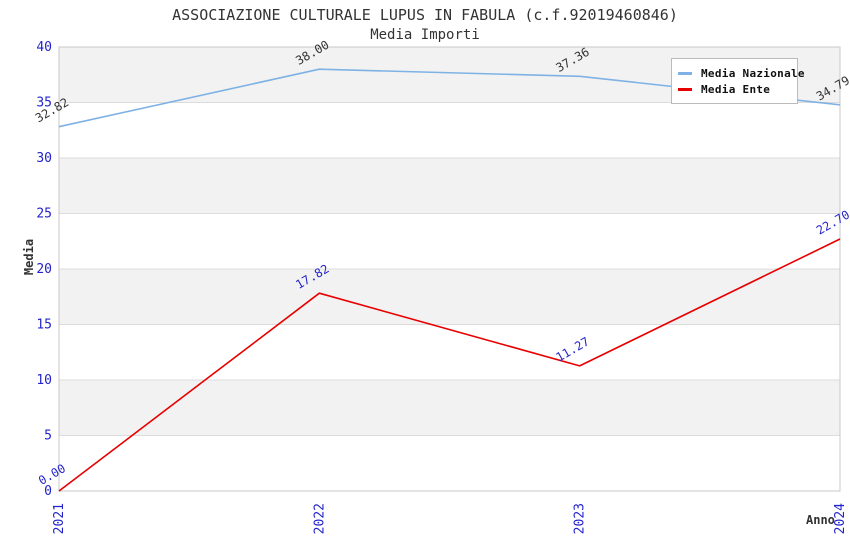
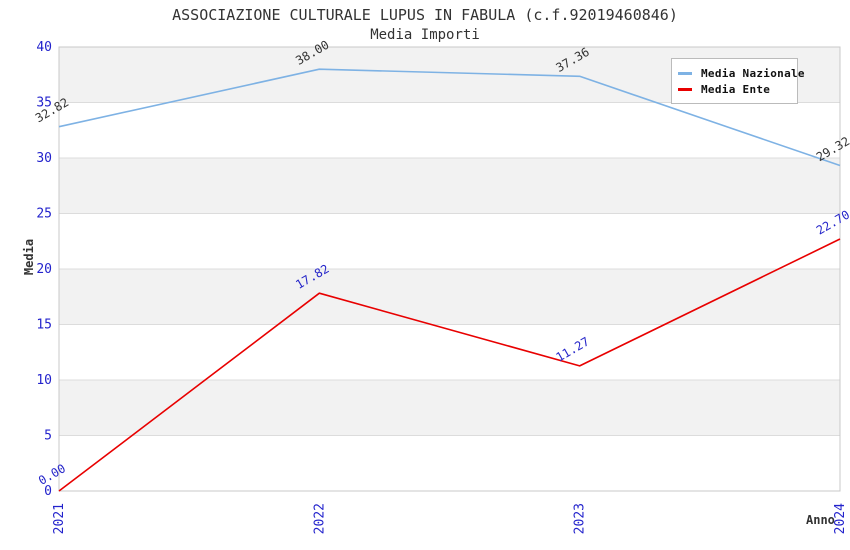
Media Nazionale/2024: 34.79 -> 29.32
